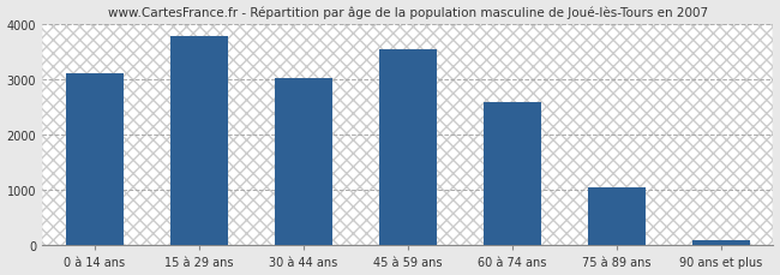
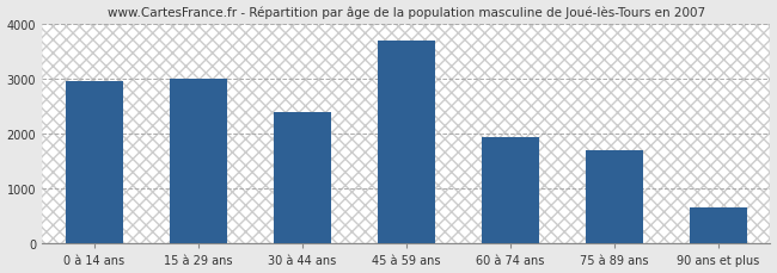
0 à 14 ans: 3110 -> 2950
15 à 29 ans: 3780 -> 3000
30 à 44 ans: 3030 -> 2400
45 à 59 ans: 3550 -> 3700
60 à 74 ans: 2580 -> 1950
75 à 89 ans: 1060 -> 1700
90 ans et plus: 100 -> 650
